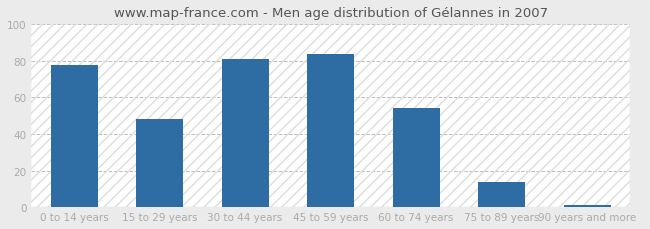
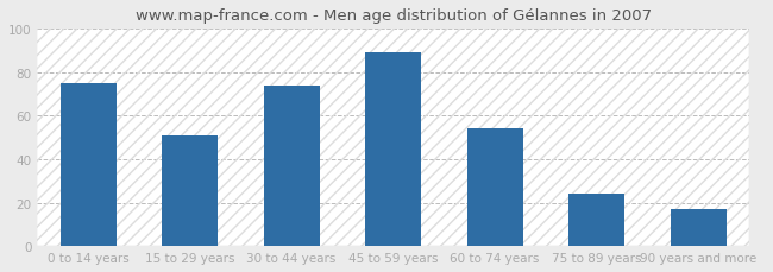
0 to 14 years: 78 -> 75
15 to 29 years: 48 -> 51
30 to 44 years: 81 -> 74
45 to 59 years: 84 -> 89
75 to 89 years: 14 -> 24
90 years and more: 1 -> 17
